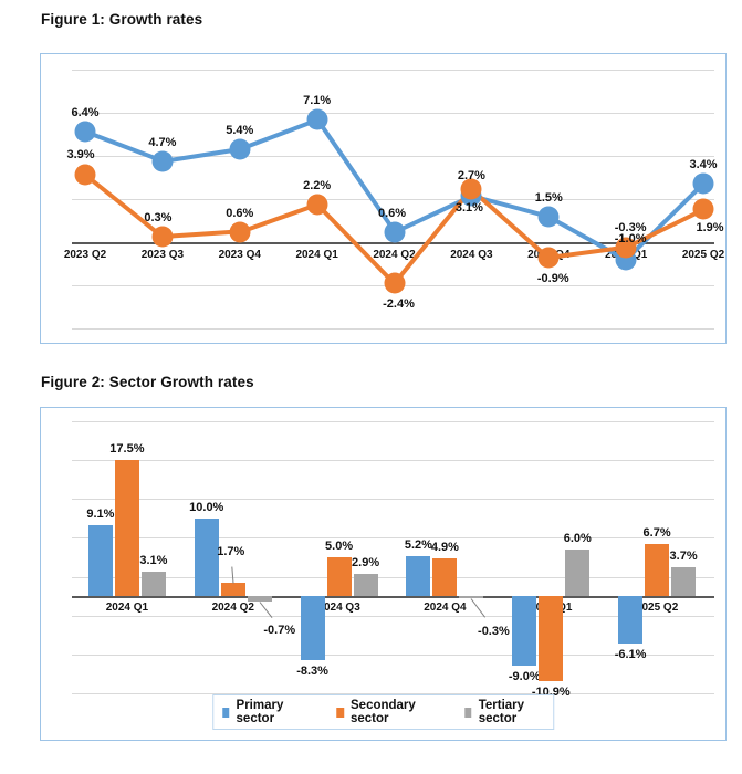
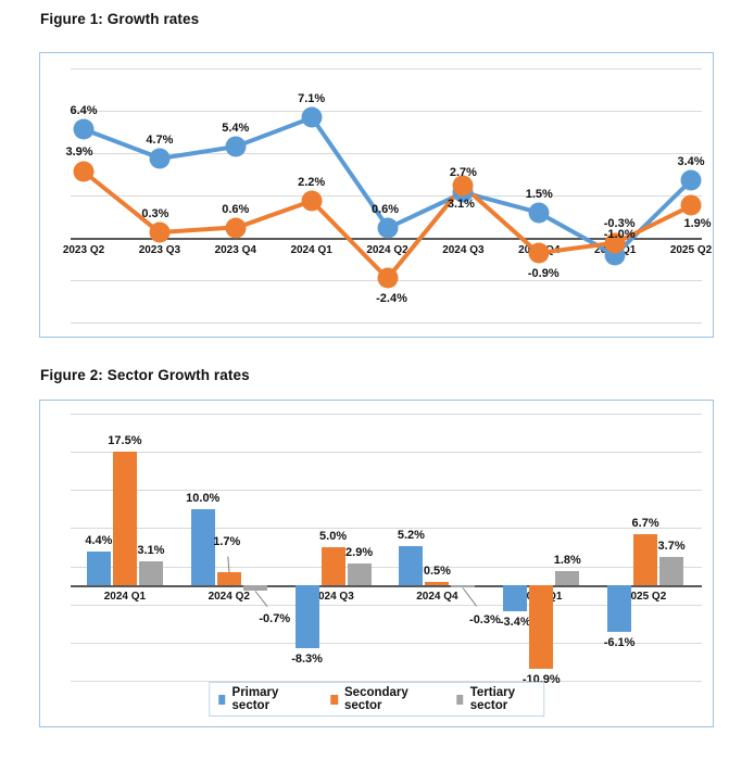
Figure 2: Sector Growth rates/Primary sector/2024 Q1: 9.1% -> 4.4%
Figure 2: Sector Growth rates/Secondary sector/2024 Q4: 4.9% -> 0.5%
Figure 2: Sector Growth rates/Primary sector/2025 Q1: -9.0% -> -3.4%
Figure 2: Sector Growth rates/Tertiary sector/2025 Q1: 6.0% -> 1.8%
